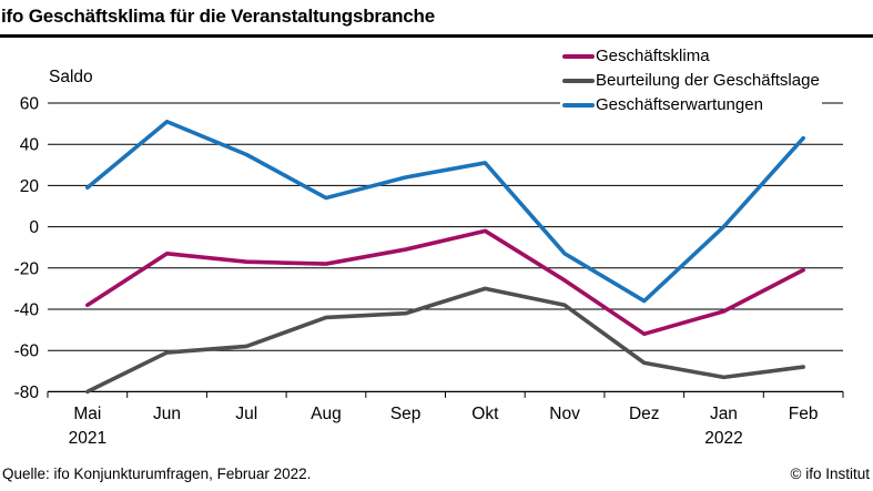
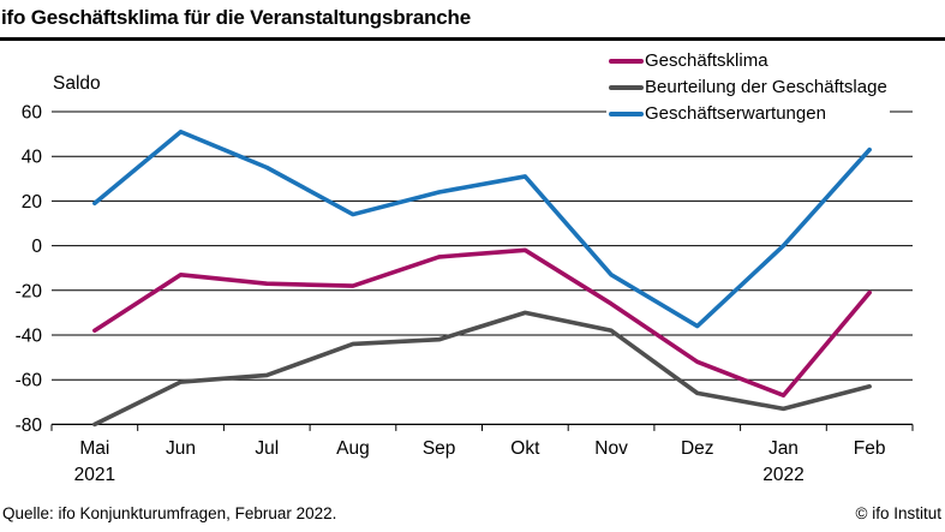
Geschäftsklima/Sep: -11 -> -5
Geschäftsklima/Jan: -41 -> -67
Beurteilung der Geschäftslage/Feb: -68 -> -63
